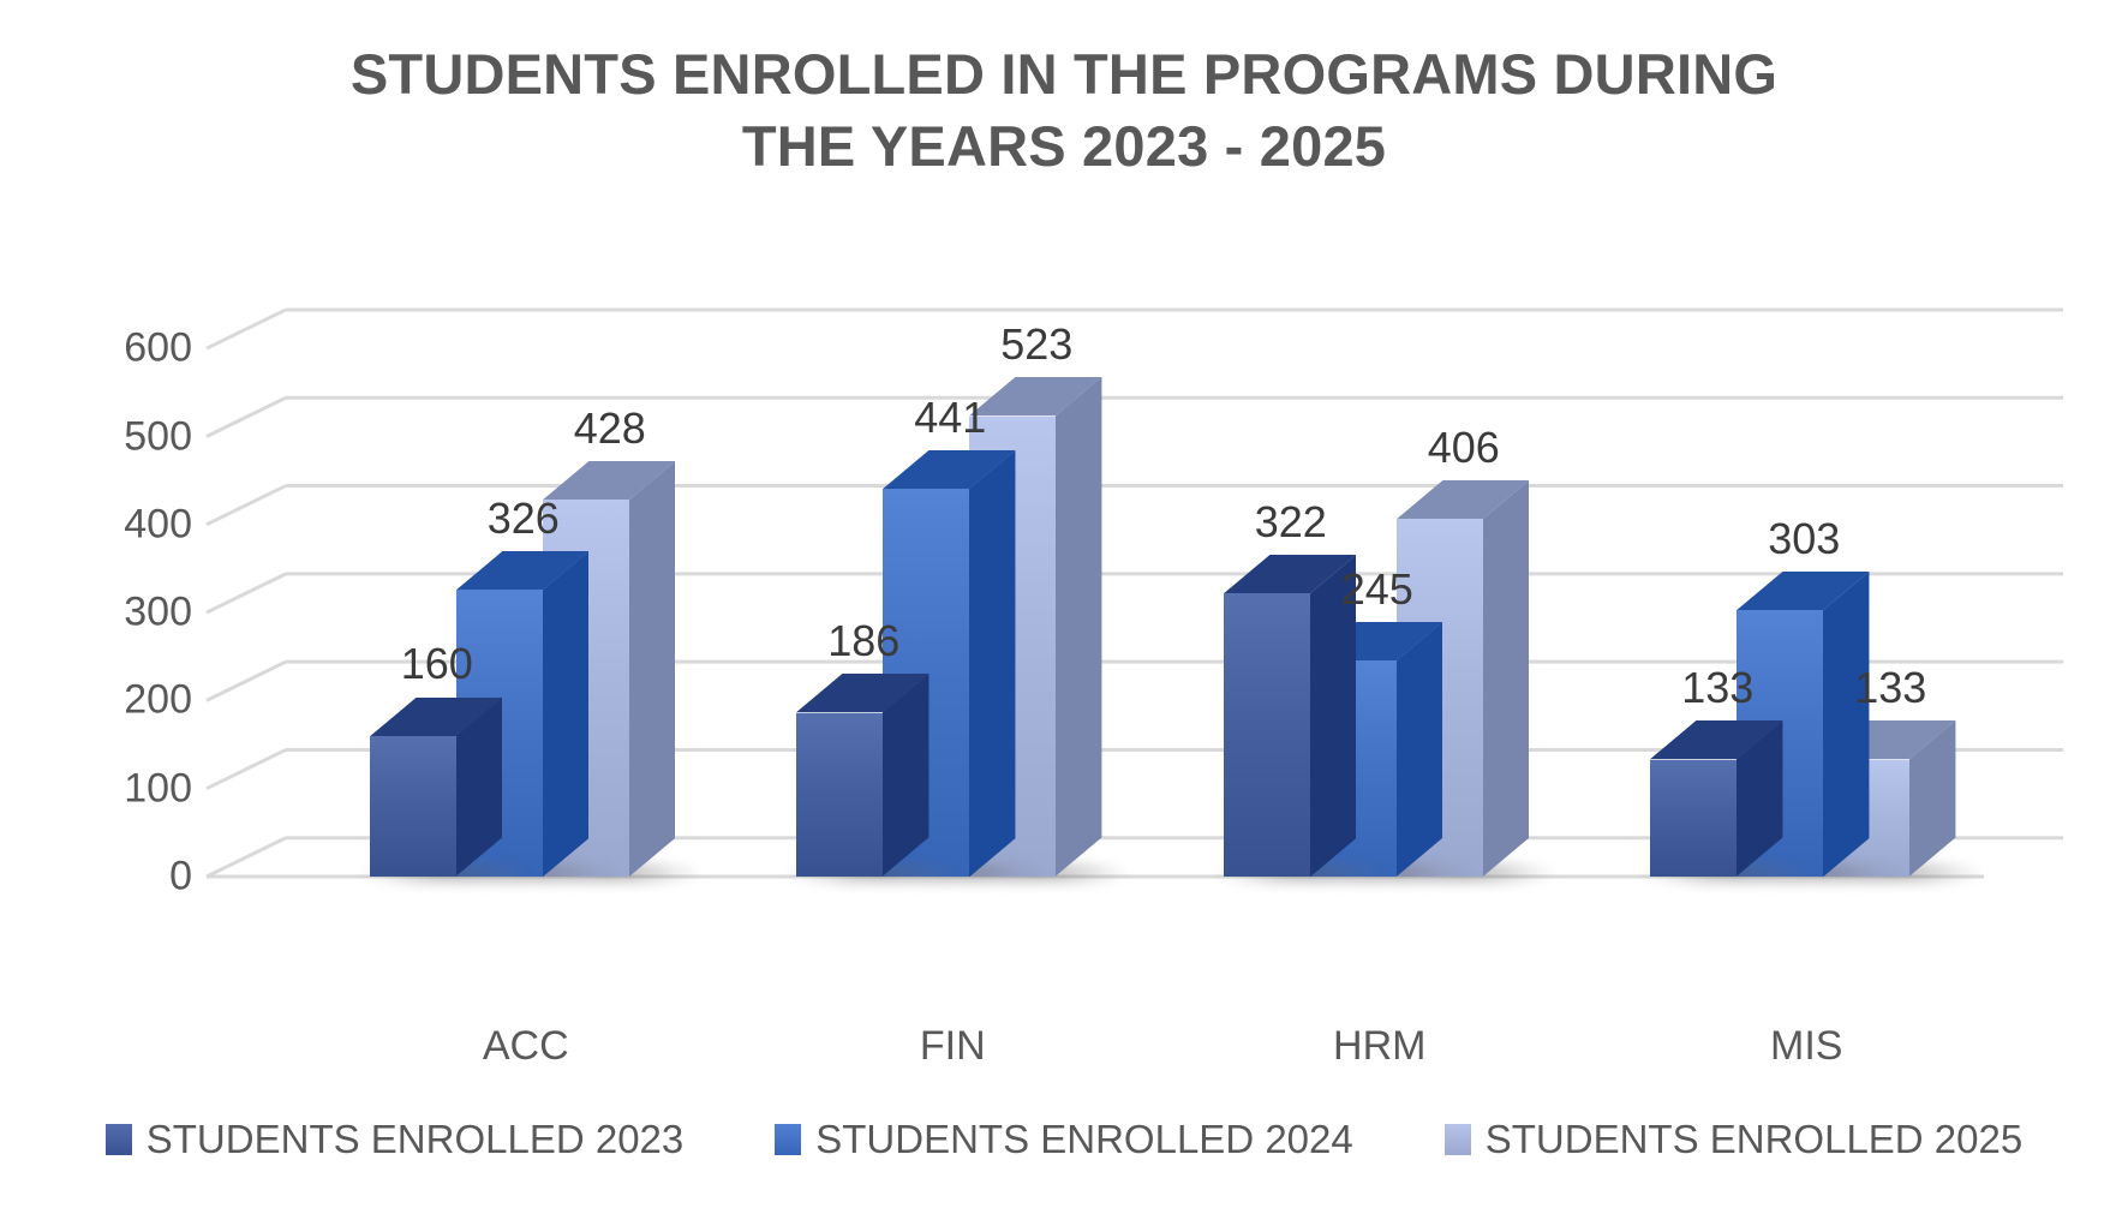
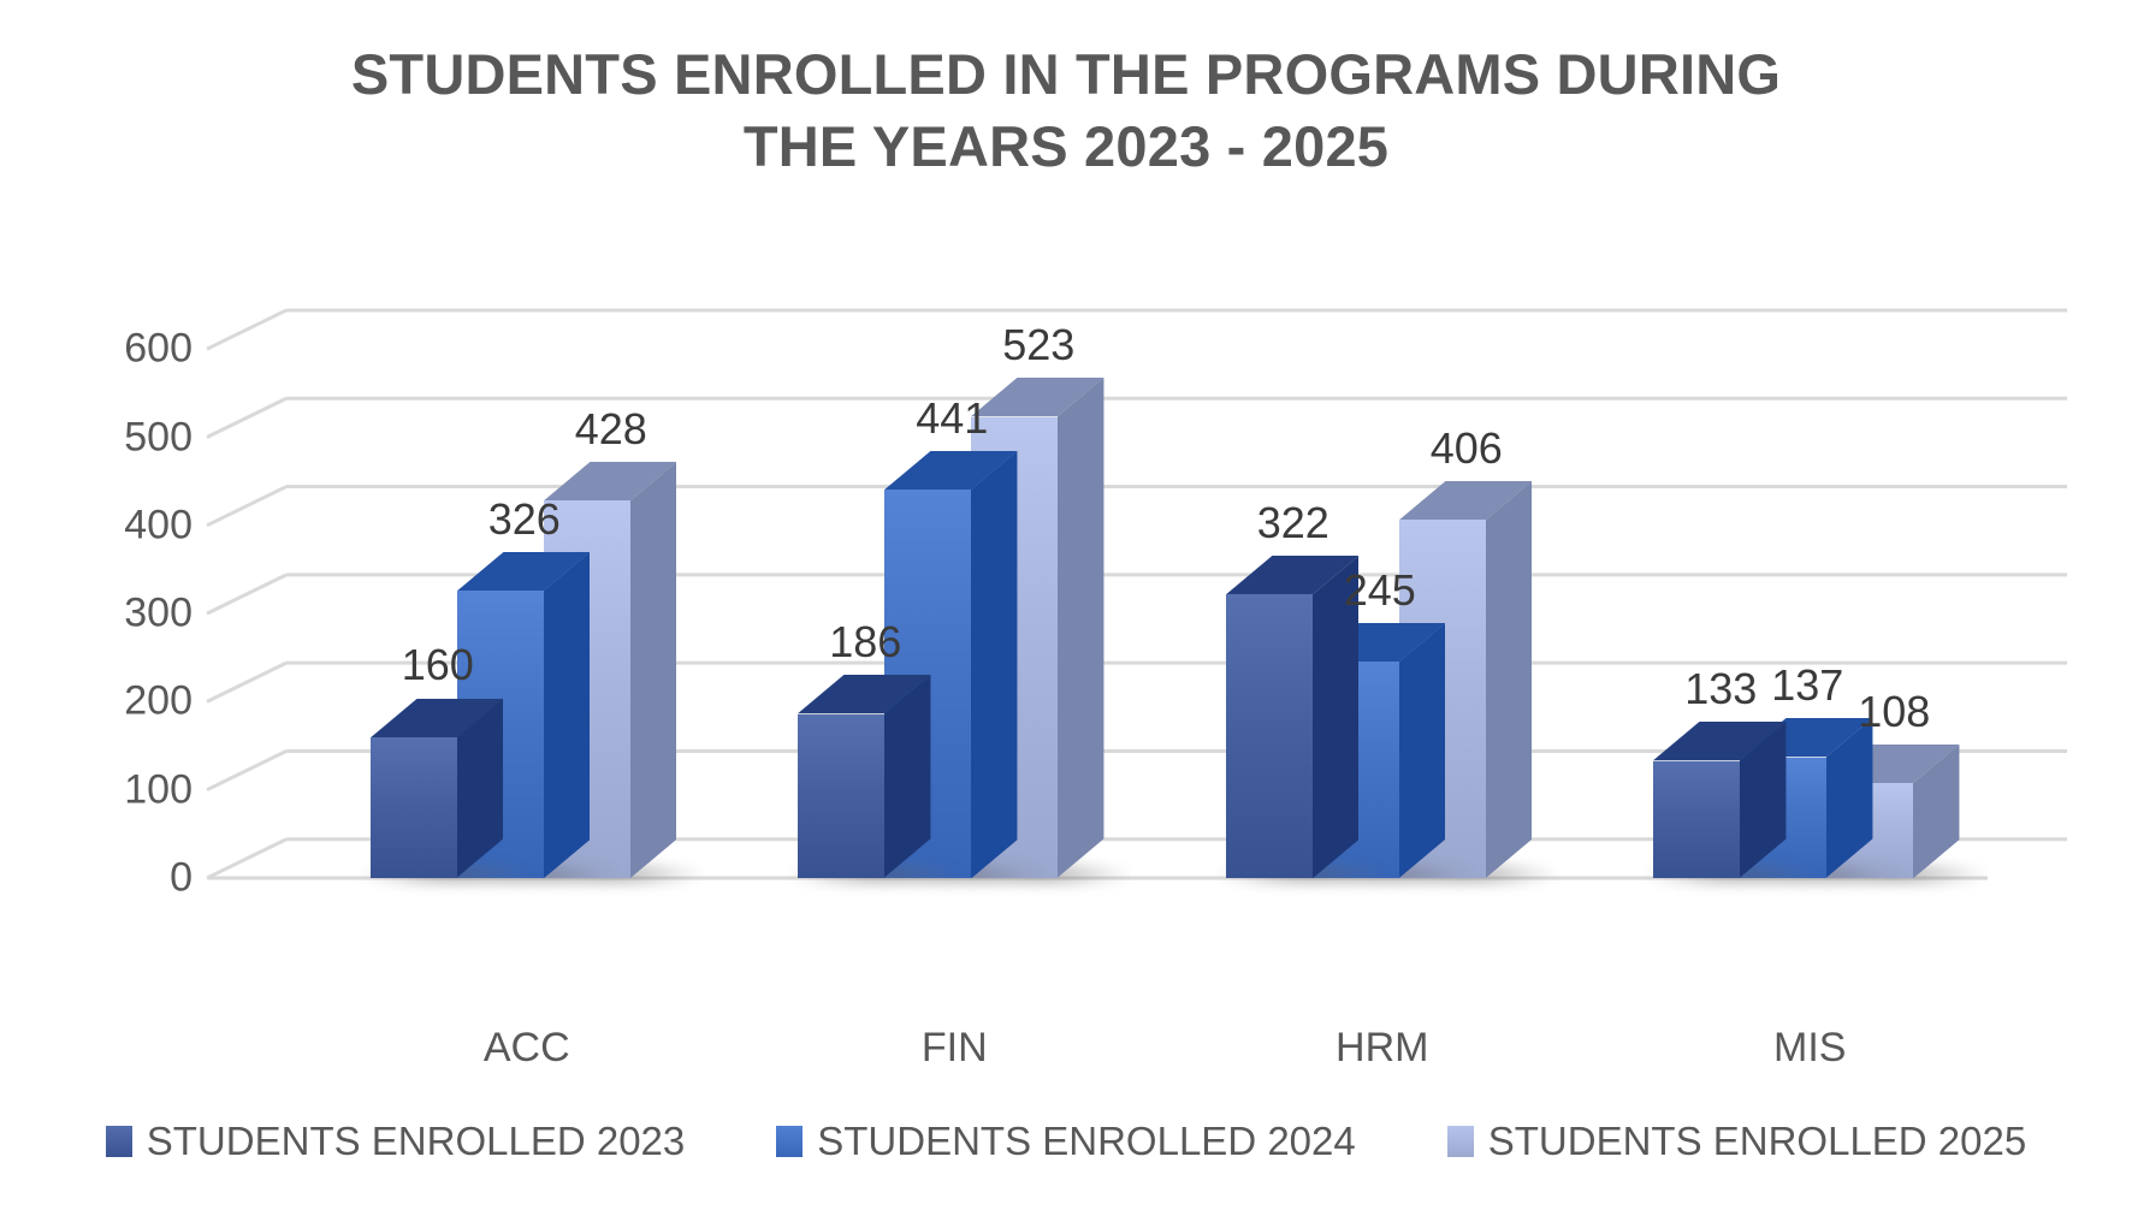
STUDENTS ENROLLED 2024/MIS: 303 -> 137
STUDENTS ENROLLED 2025/MIS: 133 -> 108
